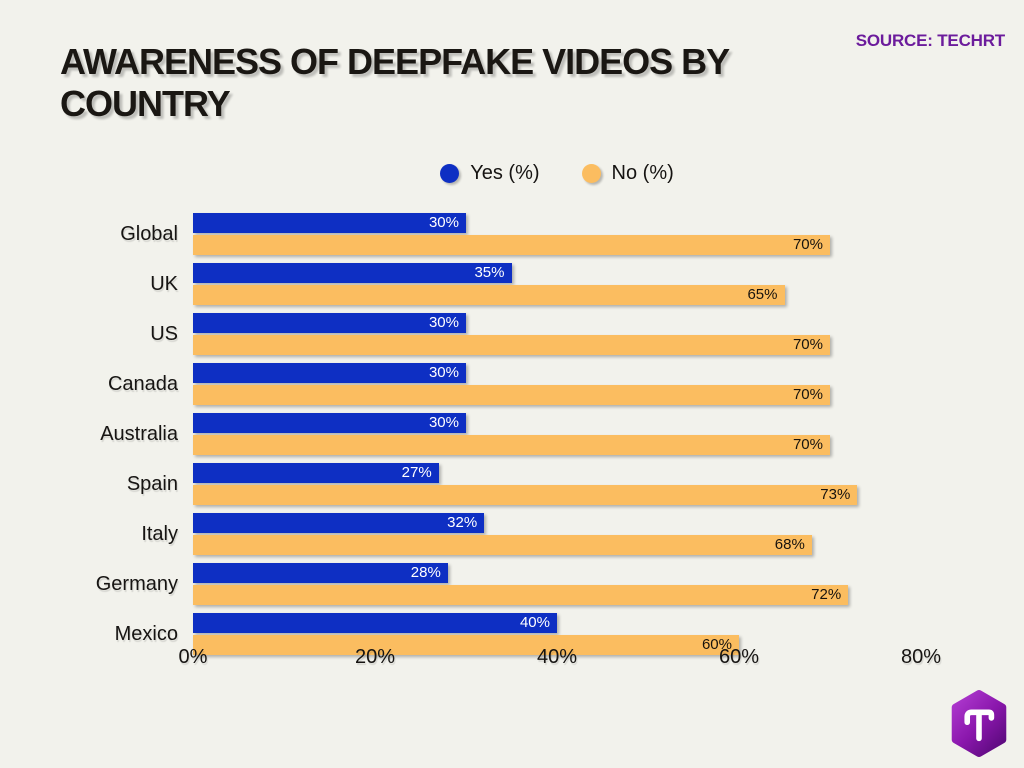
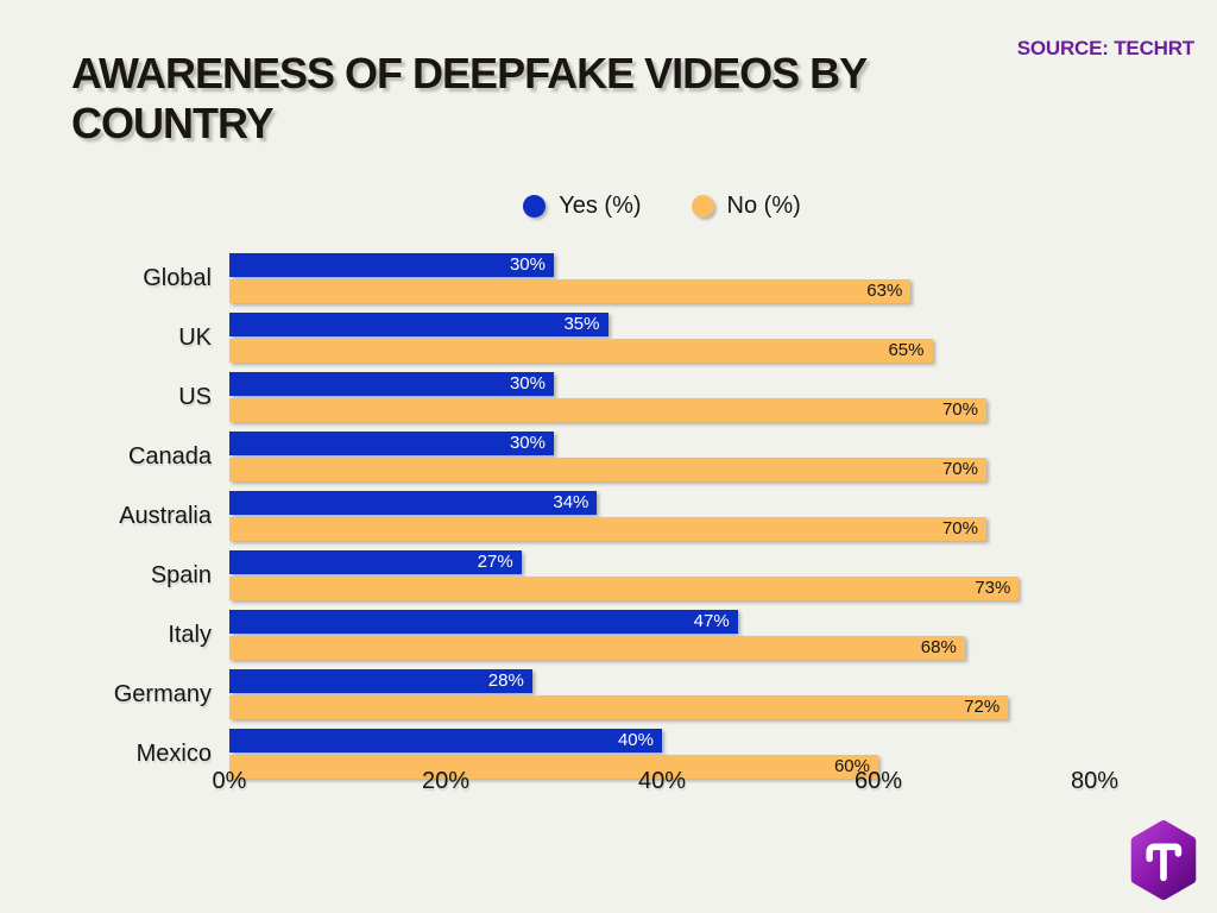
No (%)/Global: 70% -> 63%
Yes (%)/Australia: 30% -> 34%
Yes (%)/Italy: 32% -> 47%
